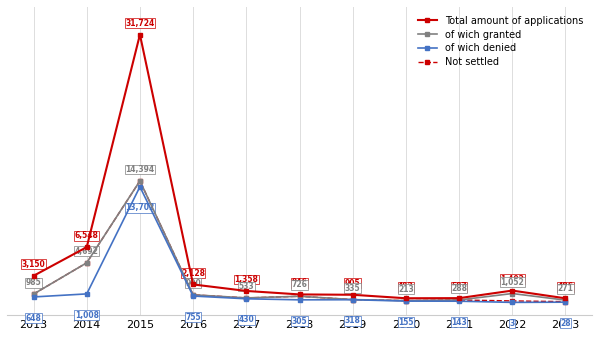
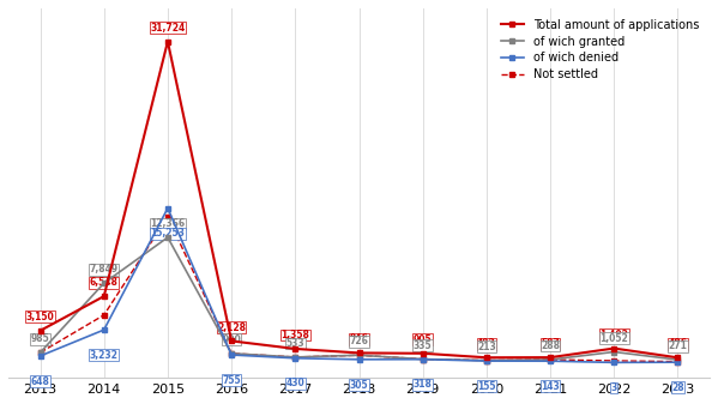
of wich granted/2014: 4,692 -> 7,849
of wich denied/2014: 1,008 -> 3,232
of wich granted/2015: 14,394 -> 12,366
of wich denied/2015: 13,702 -> 15,253
